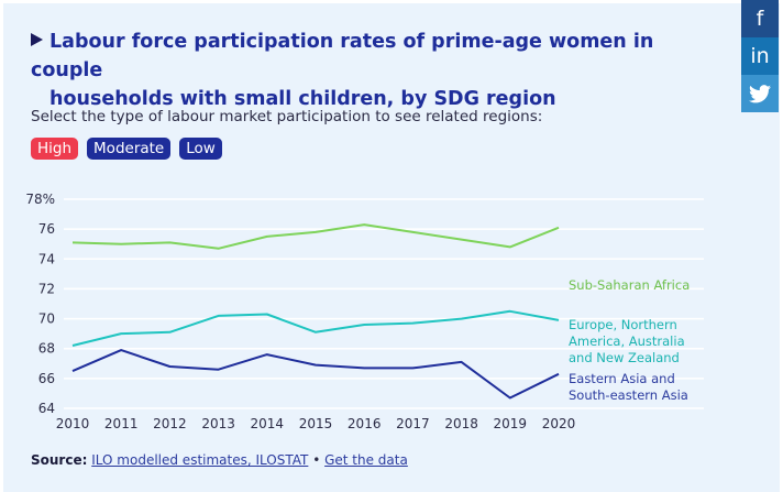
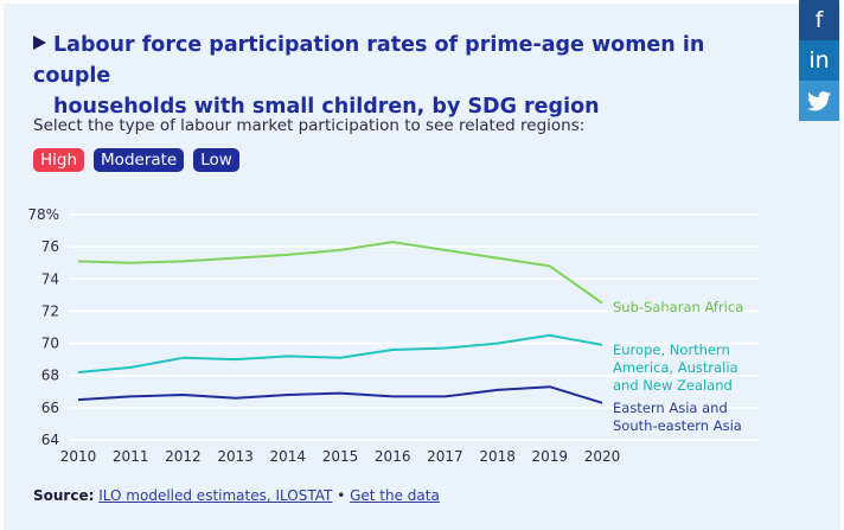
Europe, Northern America, Australia and New Zealand/2011: 69.0% -> 68.5%
Eastern Asia and South-eastern Asia/2011: 67.9% -> 66.7%
Sub-Saharan Africa/2013: 74.7% -> 75.3%
Europe, Northern America, Australia and New Zealand/2013: 70.2% -> 69.0%
Europe, Northern America, Australia and New Zealand/2014: 70.3% -> 69.2%
Eastern Asia and South-eastern Asia/2014: 67.6% -> 66.8%
Eastern Asia and South-eastern Asia/2019: 64.7% -> 67.3%
Sub-Saharan Africa/2020: 76.1% -> 72.5%
